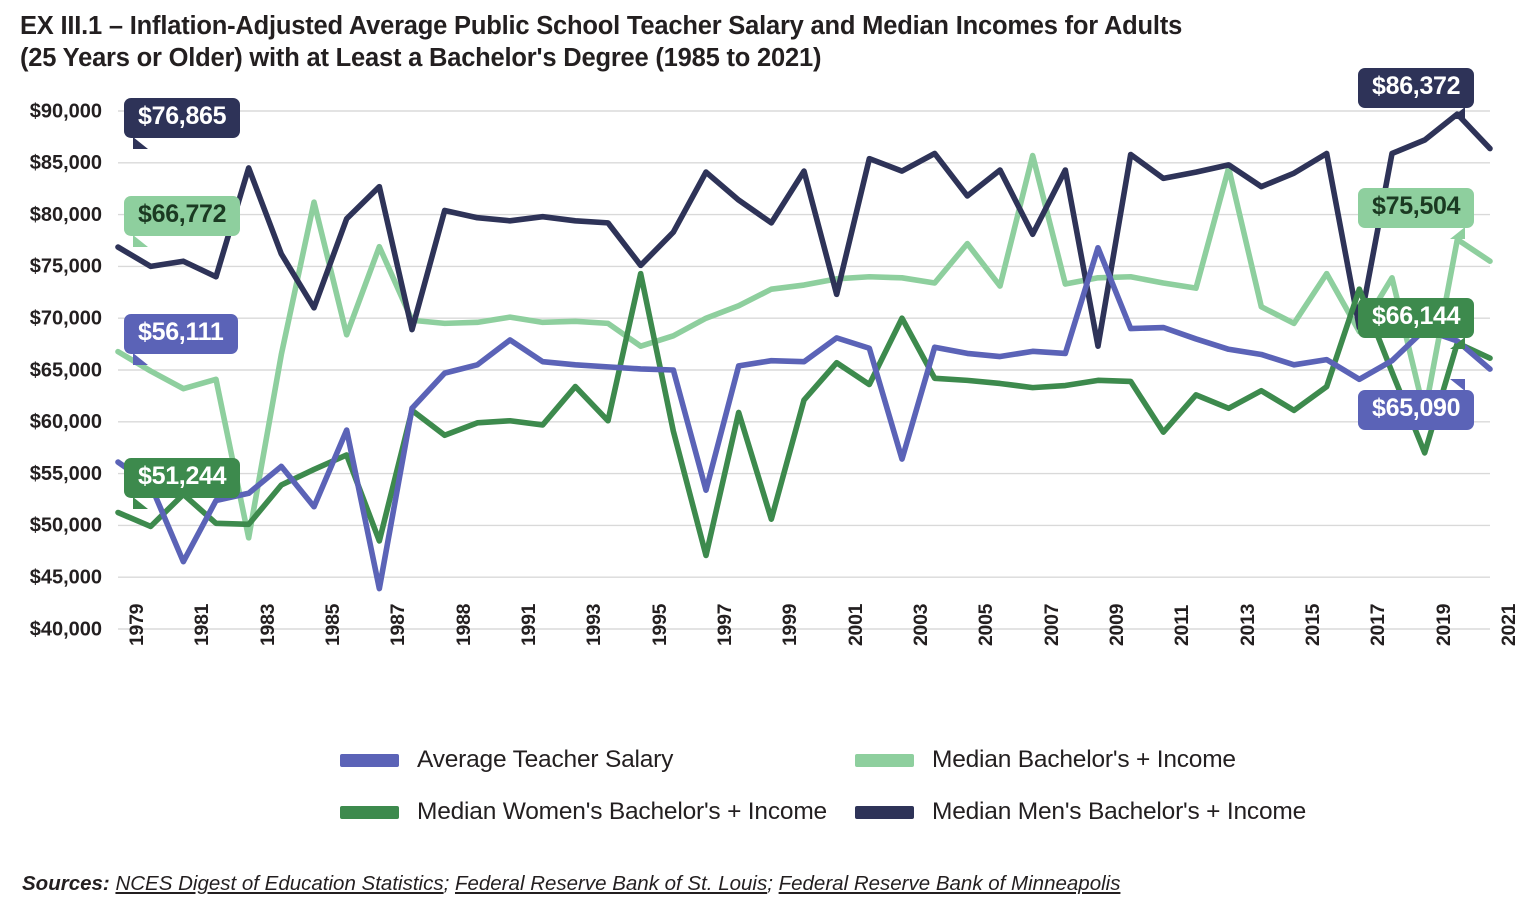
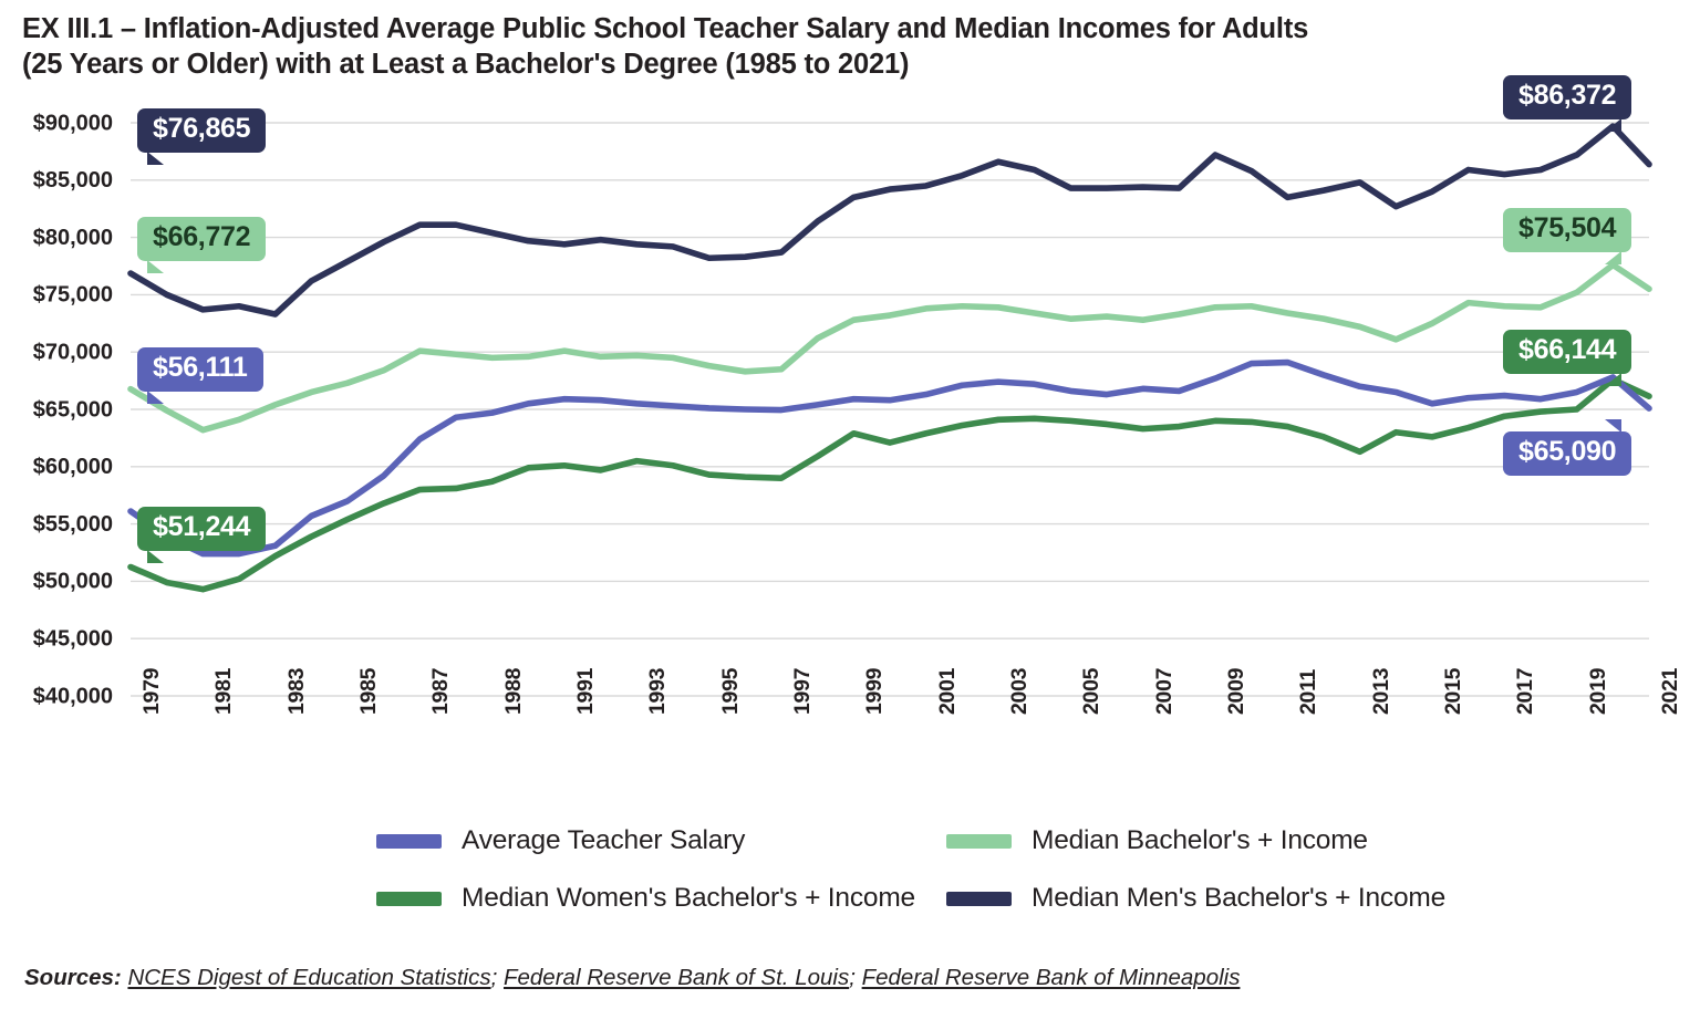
Average Teacher Salary/1981: $46500 -> $52400
Median Women's Bachelor's + Income/1981: $53000 -> $49300
Median Men's Bachelor's + Income/1981: $75500 -> $73700
Median Bachelor's + Income/1983: $48800 -> $65400
Median Women's Bachelor's + Income/1983: $50100 -> $52200
Median Men's Bachelor's + Income/1983: $84500 -> $73300
Average Teacher Salary/1985: $51800 -> $57000
Median Bachelor's + Income/1985: $81200 -> $67300
Median Men's Bachelor's + Income/1985: $71000 -> $77900
Average Teacher Salary/1987: $43900 -> $62400
Median Bachelor's + Income/1987: $76900 -> $70100
Median Women's Bachelor's + Income/1987: $48500 -> $58000
Median Men's Bachelor's + Income/1987: $82700 -> $81100
Average Teacher Salary/1988: $61300 -> $64300
Median Women's Bachelor's + Income/1988: $61100 -> $58100
Median Men's Bachelor's + Income/1988: $68900 -> $81100
Average Teacher Salary/1991: $67900 -> $65900
Median Women's Bachelor's + Income/1993: $63400 -> $60500
Median Bachelor's + Income/1995: $67300 -> $68800
Median Women's Bachelor's + Income/1995: $74300 -> $59300
Median Men's Bachelor's + Income/1995: $75100 -> $78200
Average Teacher Salary/1997: $53400 -> $65000
Median Bachelor's + Income/1997: $70000 -> $68500
Median Women's Bachelor's + Income/1997: $47100 -> $59000
Median Men's Bachelor's + Income/1997: $84100 -> $78700
Median Women's Bachelor's + Income/1999: $50600 -> $62900
Median Men's Bachelor's + Income/1999: $79200 -> $83500
Average Teacher Salary/2001: $68100 -> $66300
Median Women's Bachelor's + Income/2001: $65700 -> $62900
Median Men's Bachelor's + Income/2001: $72300 -> $84500
Average Teacher Salary/2003: $56400 -> $67400
Median Women's Bachelor's + Income/2003: $70000 -> $64100
Median Men's Bachelor's + Income/2003: $84200 -> $86600
Median Bachelor's + Income/2005: $77200 -> $72900
Median Men's Bachelor's + Income/2005: $81800 -> $84300
Median Bachelor's + Income/2007: $85700 -> $72800
Median Men's Bachelor's + Income/2007: $78100 -> $84400
Average Teacher Salary/2009: $76800 -> $67700
Median Men's Bachelor's + Income/2009: $67300 -> $87200
Median Women's Bachelor's + Income/2011: $59000 -> $63500
Median Bachelor's + Income/2013: $84500 -> $72200
Median Bachelor's + Income/2015: $69500 -> $72500
Median Women's Bachelor's + Income/2015: $61100 -> $62600
Average Teacher Salary/2017: $64100 -> $66200
Median Bachelor's + Income/2017: $68700 -> $74000
Median Women's Bachelor's + Income/2017: $72800 -> $64400
Median Men's Bachelor's + Income/2017: $69100 -> $85500
Average Teacher Salary/2019: $68900 -> $66500
Median Bachelor's + Income/2019: $60800 -> $75200
Median Women's Bachelor's + Income/2019: $57000 -> $65000
